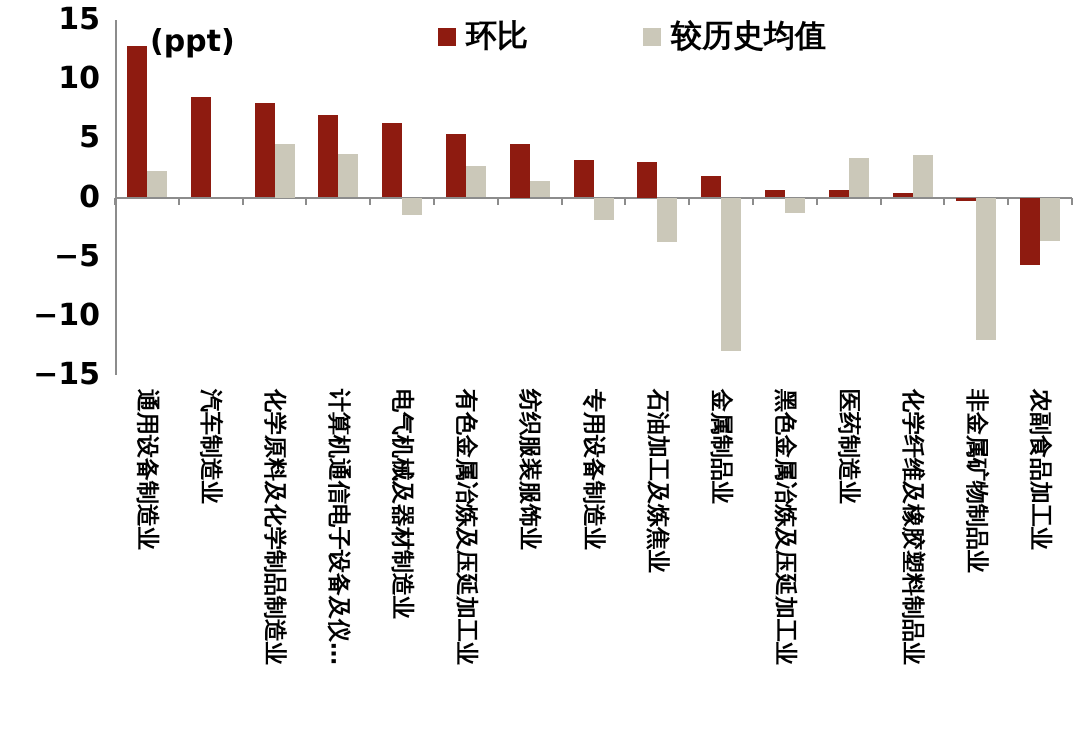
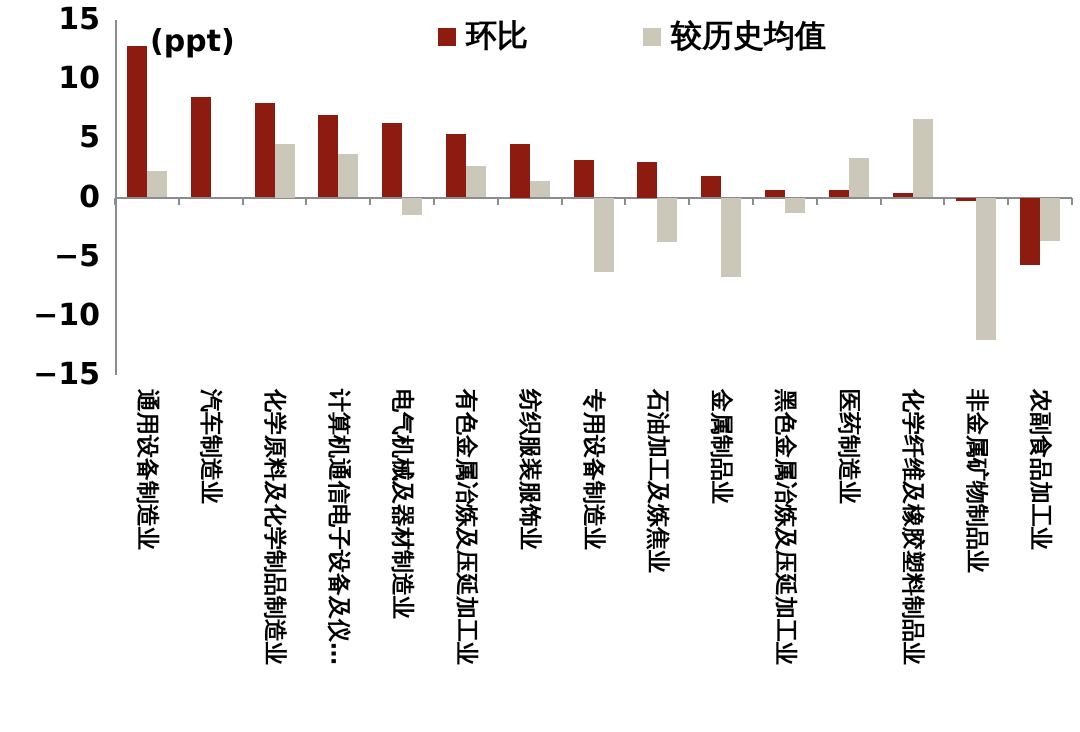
较历史均值/专用设备制造业: -1.9 -> -6.3
较历史均值/金属制品业: -13.0 -> -6.7
较历史均值/化学纤维及橡胶塑料制品业: 3.6 -> 6.6
